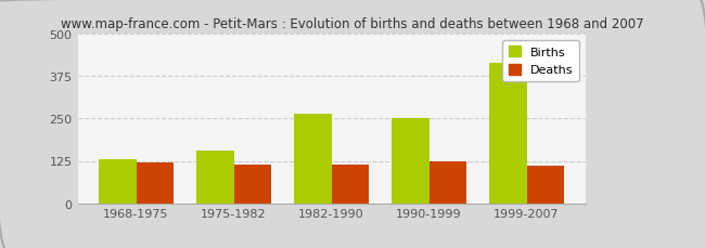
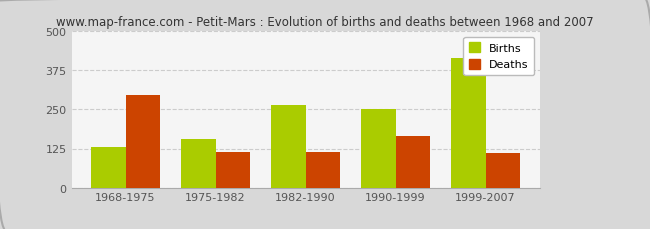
Deaths/1968-1975: 120 -> 295
Deaths/1990-1999: 122 -> 165
